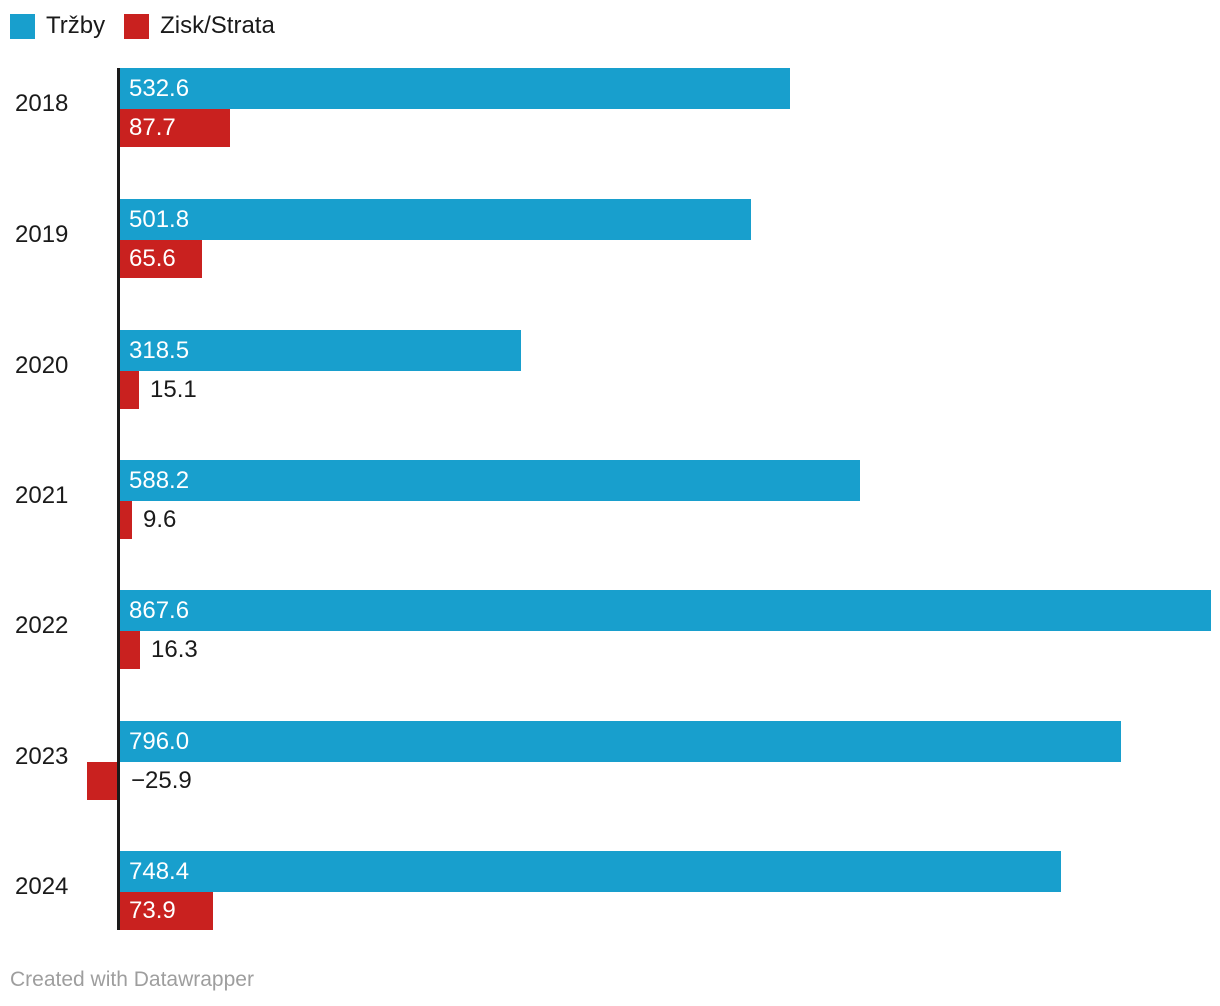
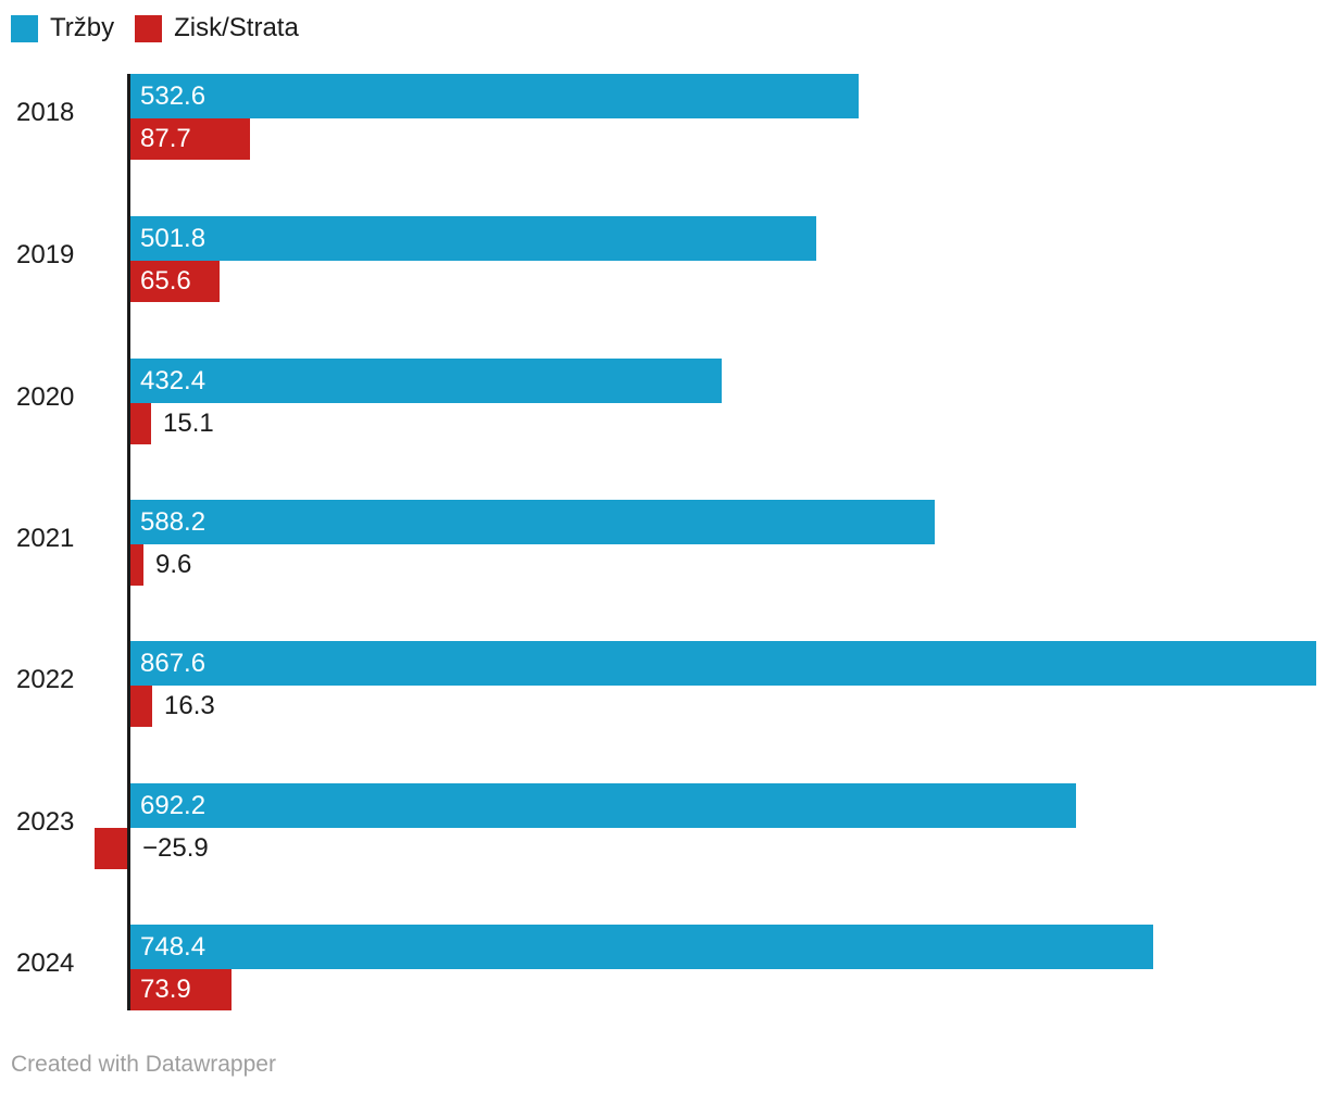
Tržby/2020: 318.5 -> 432.4
Tržby/2023: 796.0 -> 692.2
